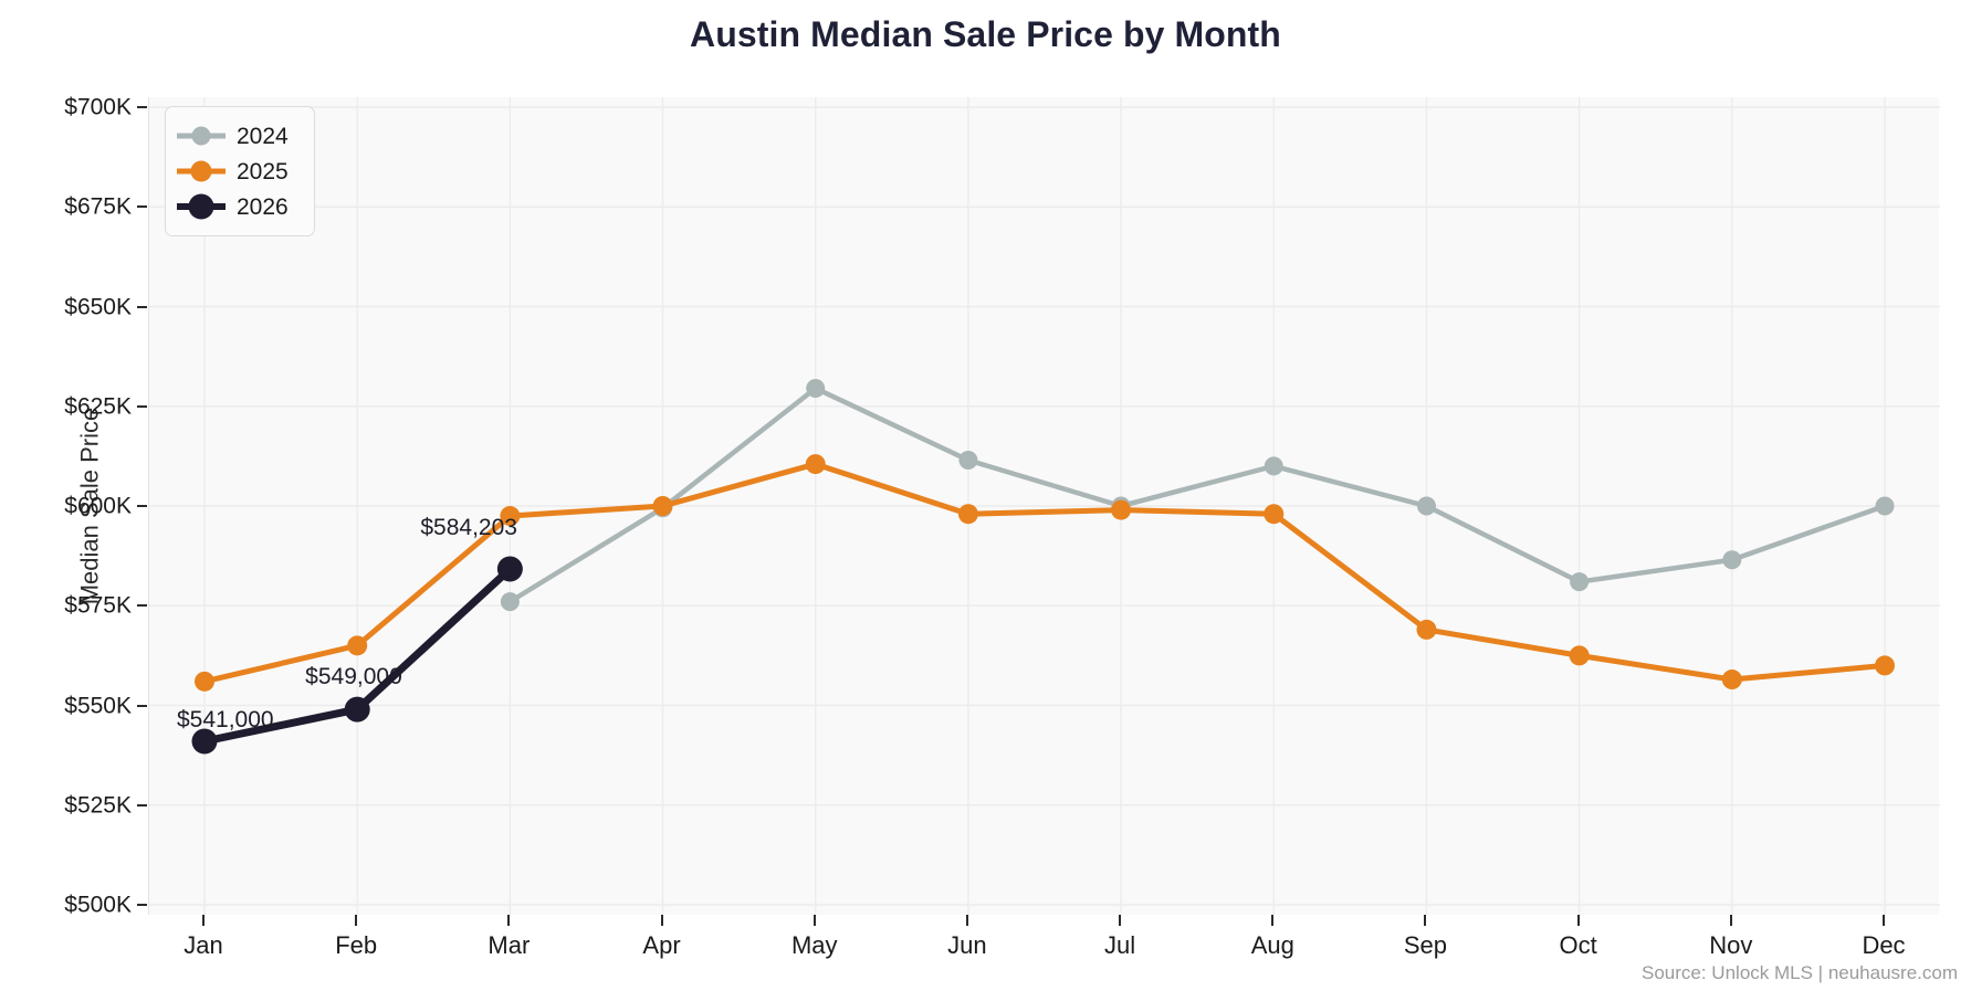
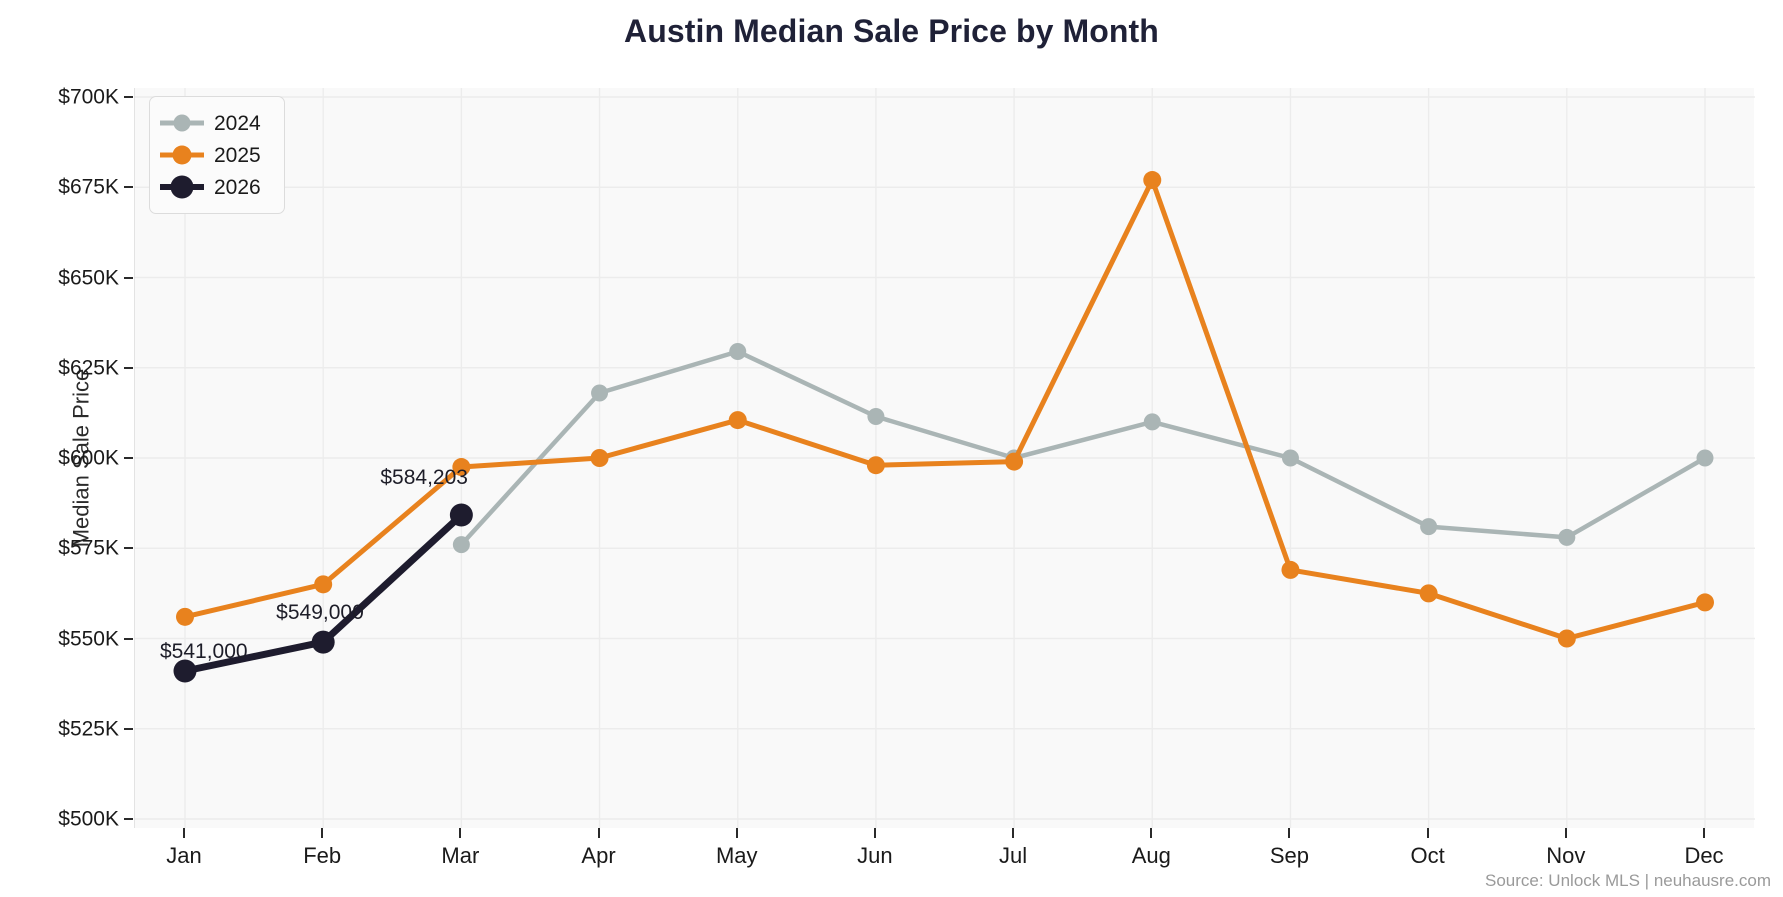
2024/Apr: $600K -> $618K
2025/Aug: $598K -> $677K
2024/Nov: $586K -> $578K
2025/Nov: $556K -> $550K
